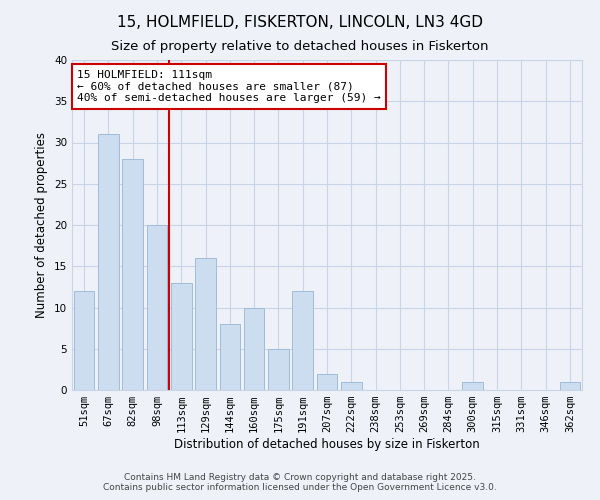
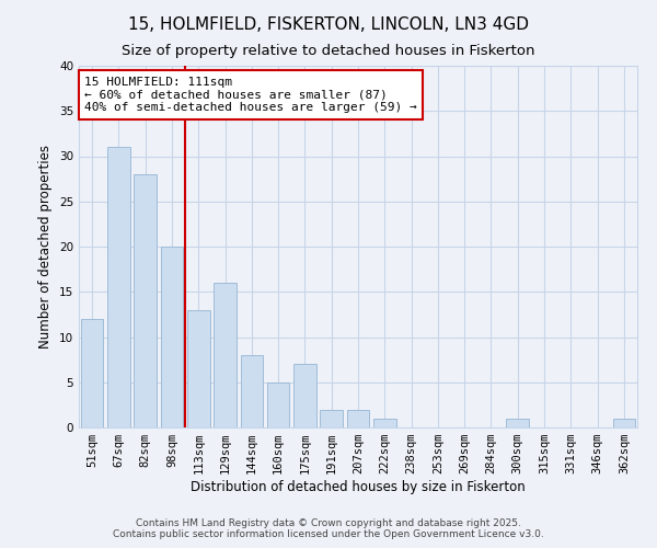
160sqm: 10 -> 5
175sqm: 5 -> 7
191sqm: 12 -> 2
